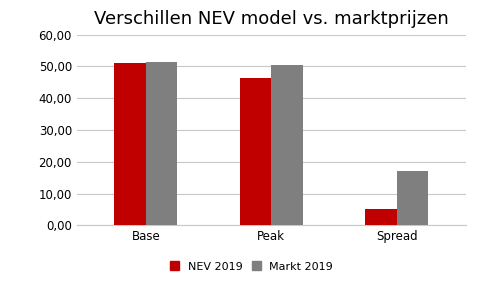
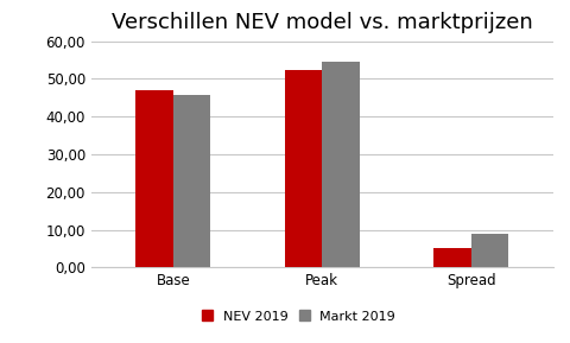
NEV 2019/Base: 51,0 -> 47,0
Markt 2019/Base: 51,5 -> 45,7
NEV 2019/Peak: 46,5 -> 52,5
Markt 2019/Peak: 50,5 -> 54,7
Markt 2019/Spread: 17,0 -> 8,8
